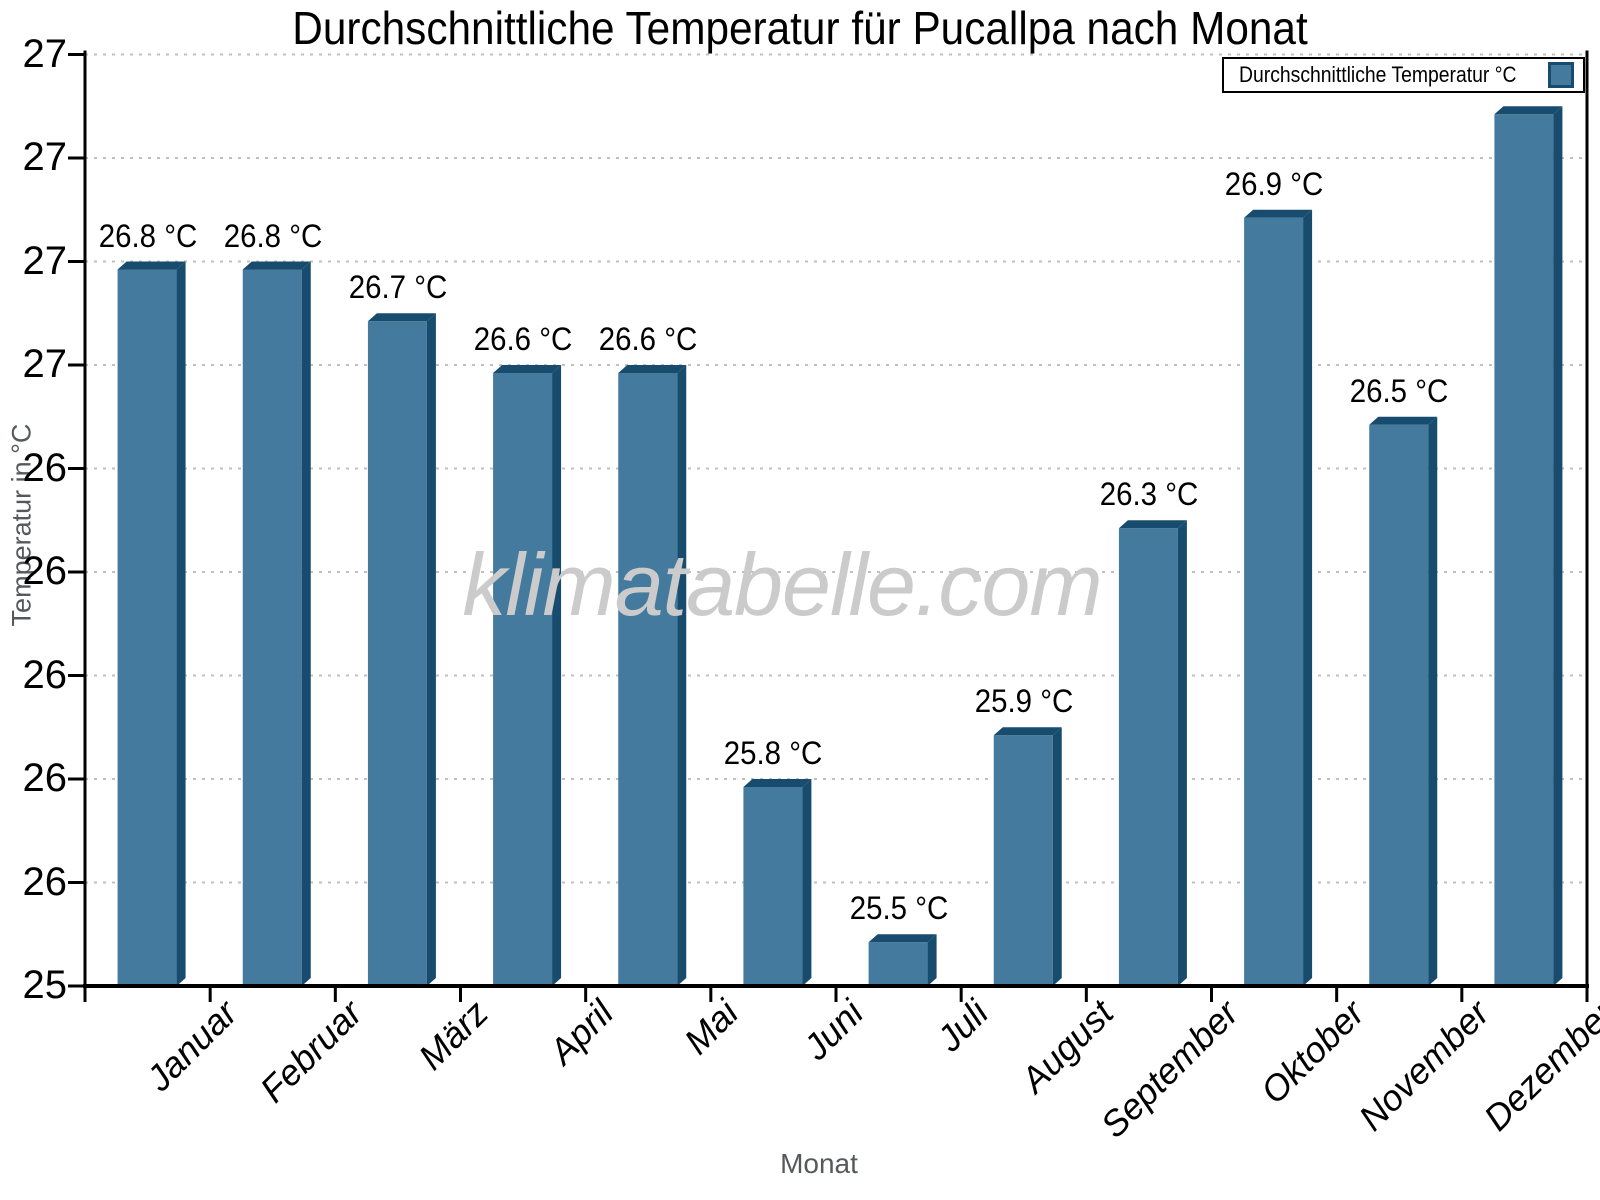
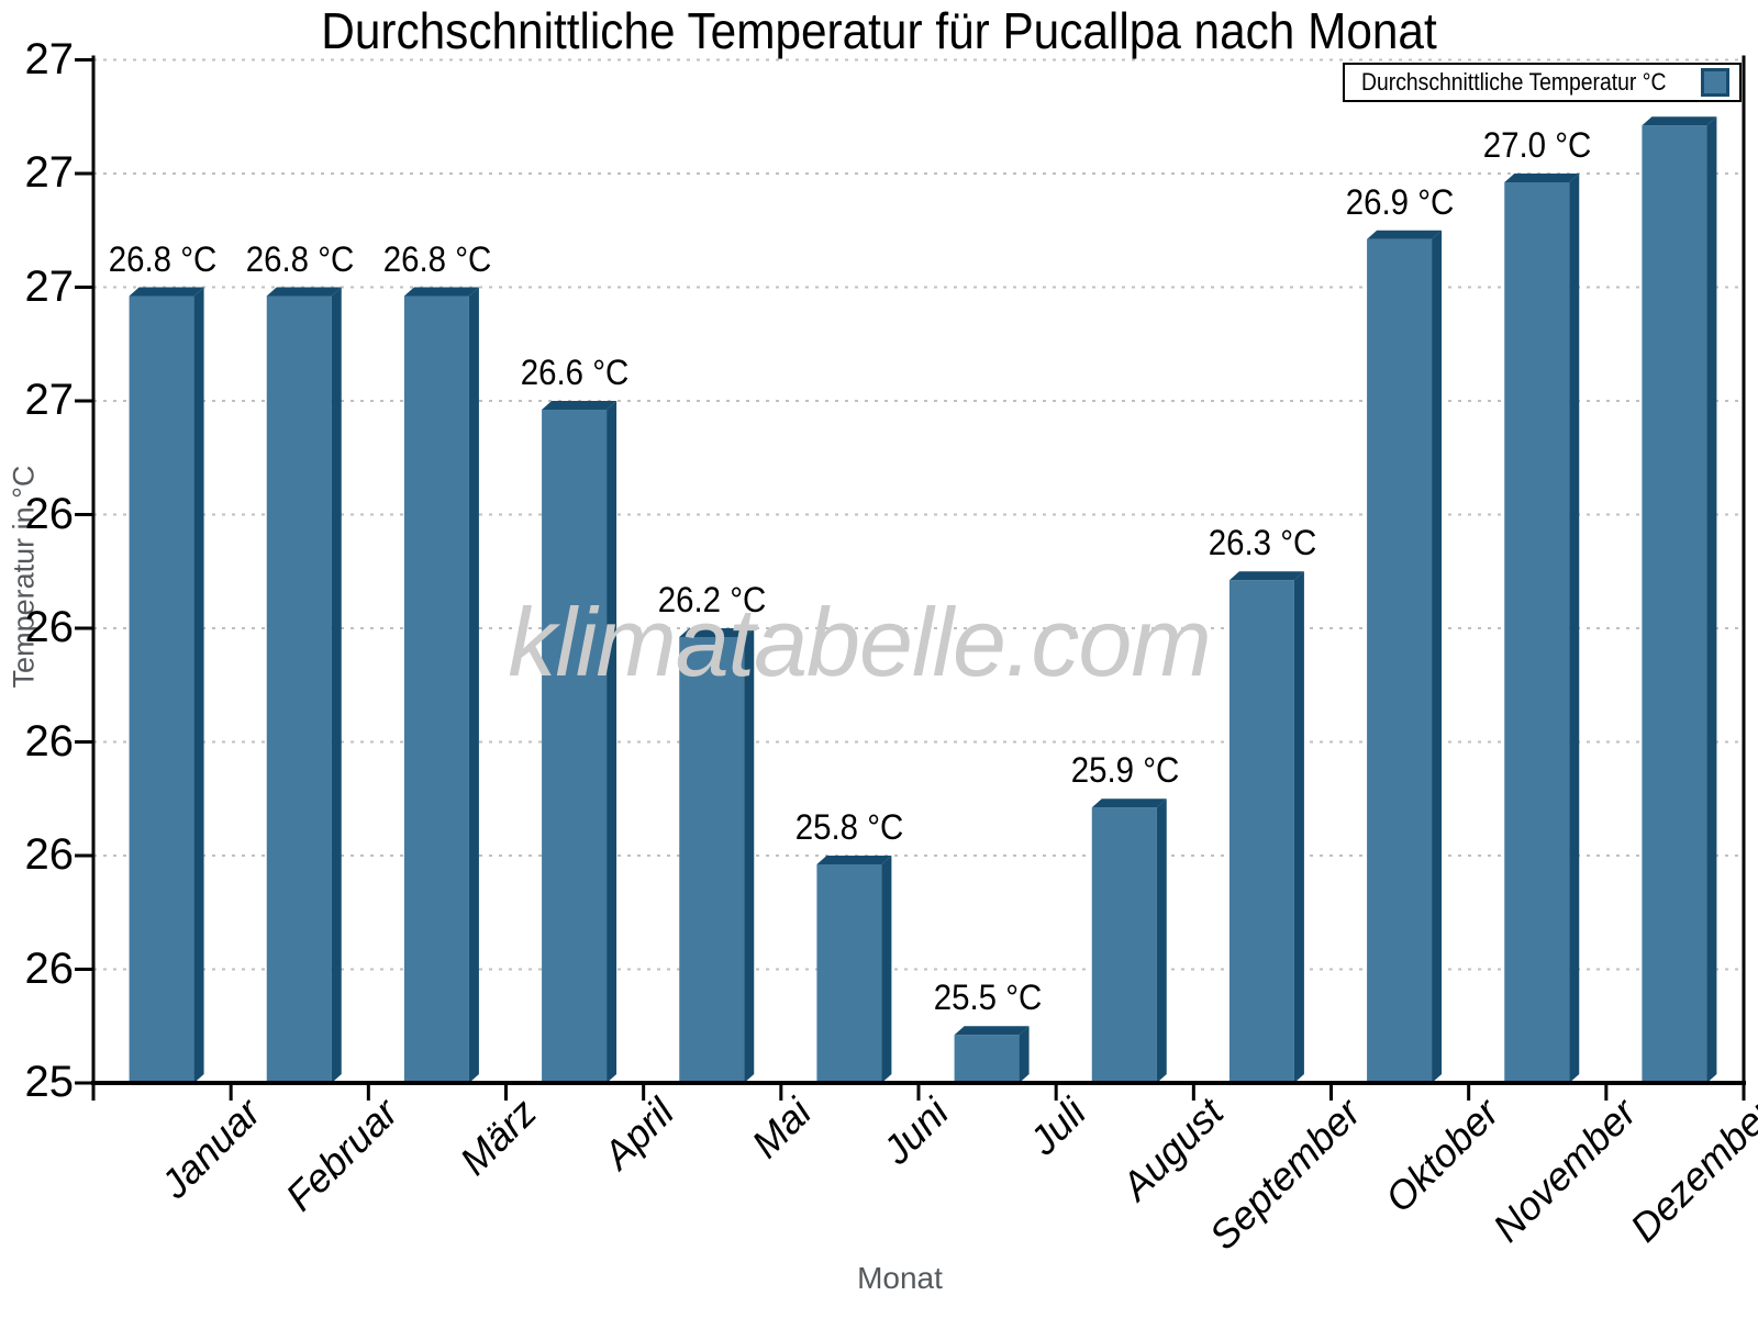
März: 26.7 -> 26.8
Mai: 26.6 -> 26.2
November: 26.5 -> 27.0
